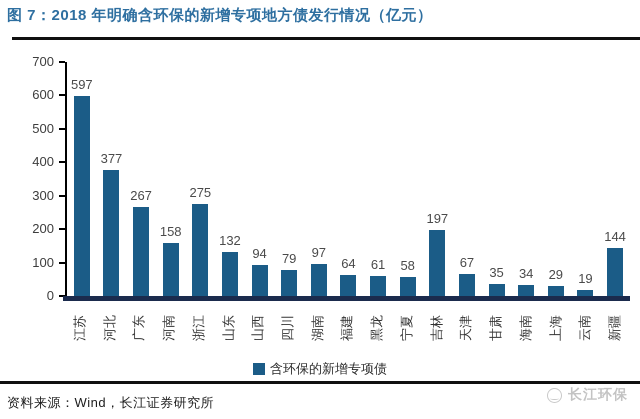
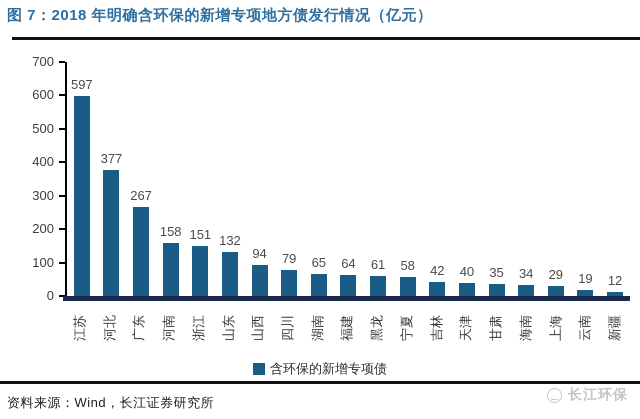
浙江: 275 -> 151
湖南: 97 -> 65
吉林: 197 -> 42
天津: 67 -> 40
新疆: 144 -> 12
